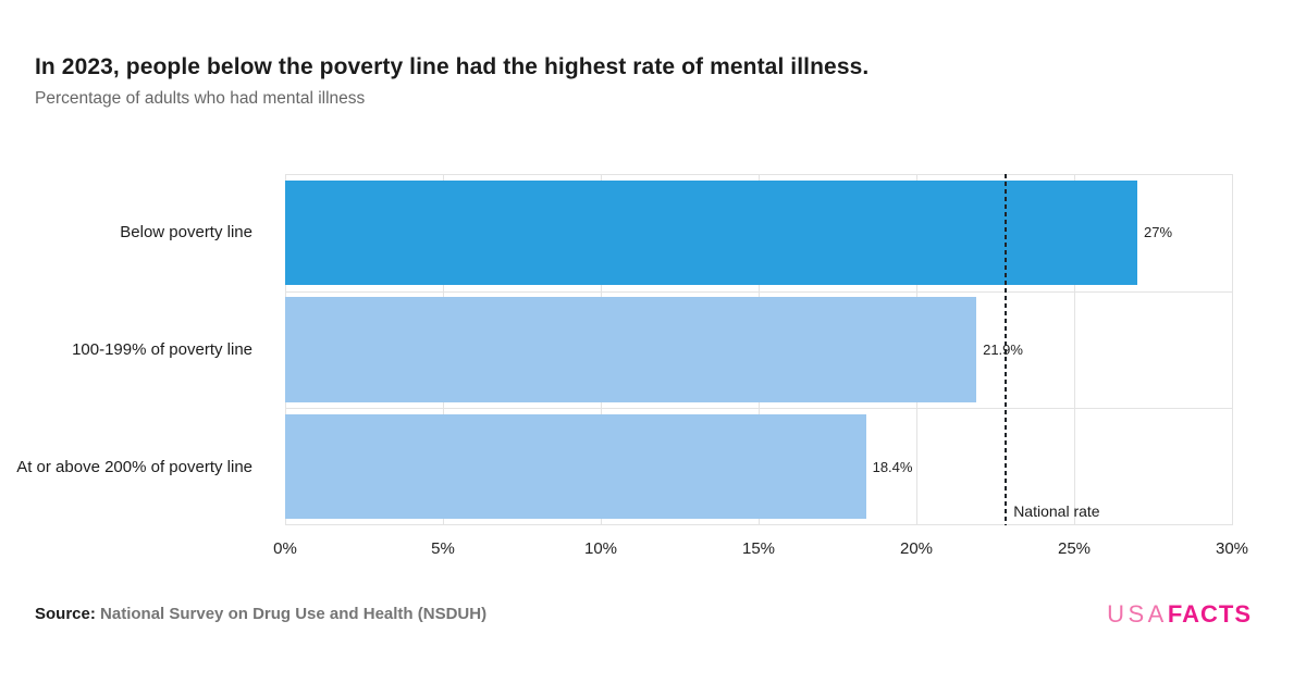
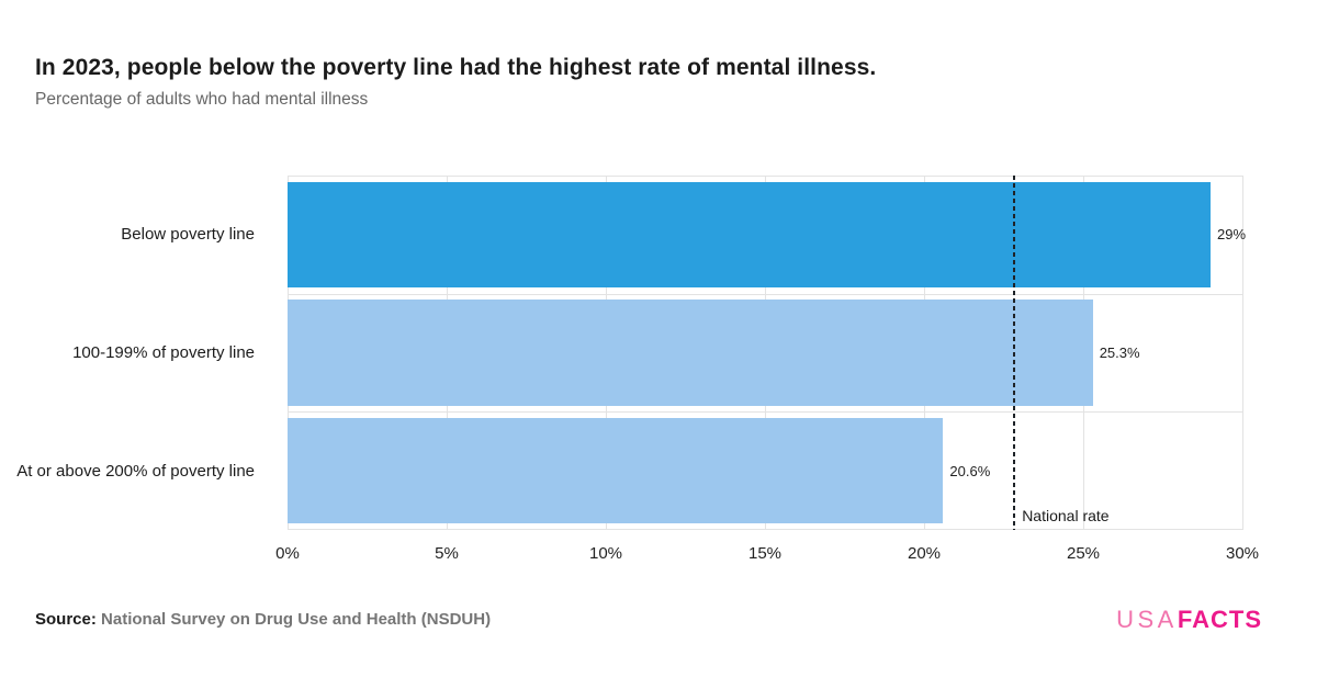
Below poverty line: 27% -> 29%
100-199% of poverty line: 21.9% -> 25.3%
At or above 200% of poverty line: 18.4% -> 20.6%
